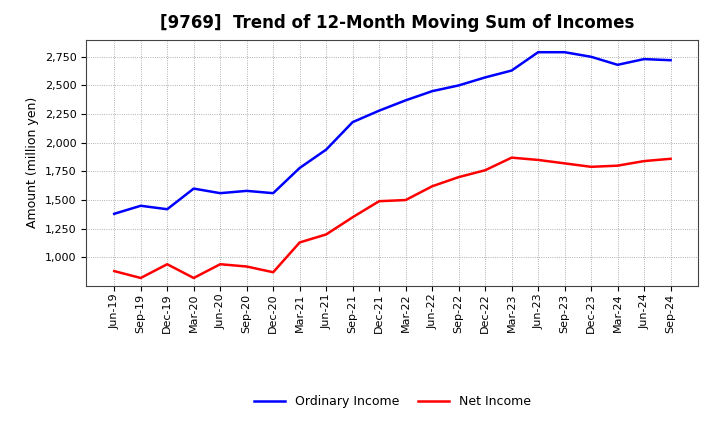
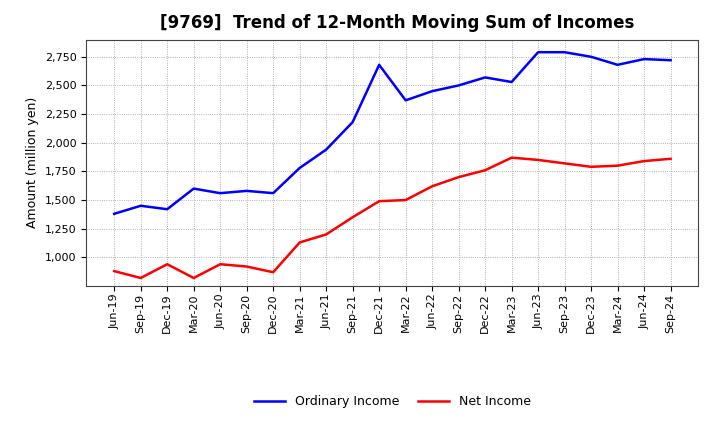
Ordinary Income/Dec-21: 2,280 -> 2,680
Ordinary Income/Mar-23: 2,630 -> 2,530
